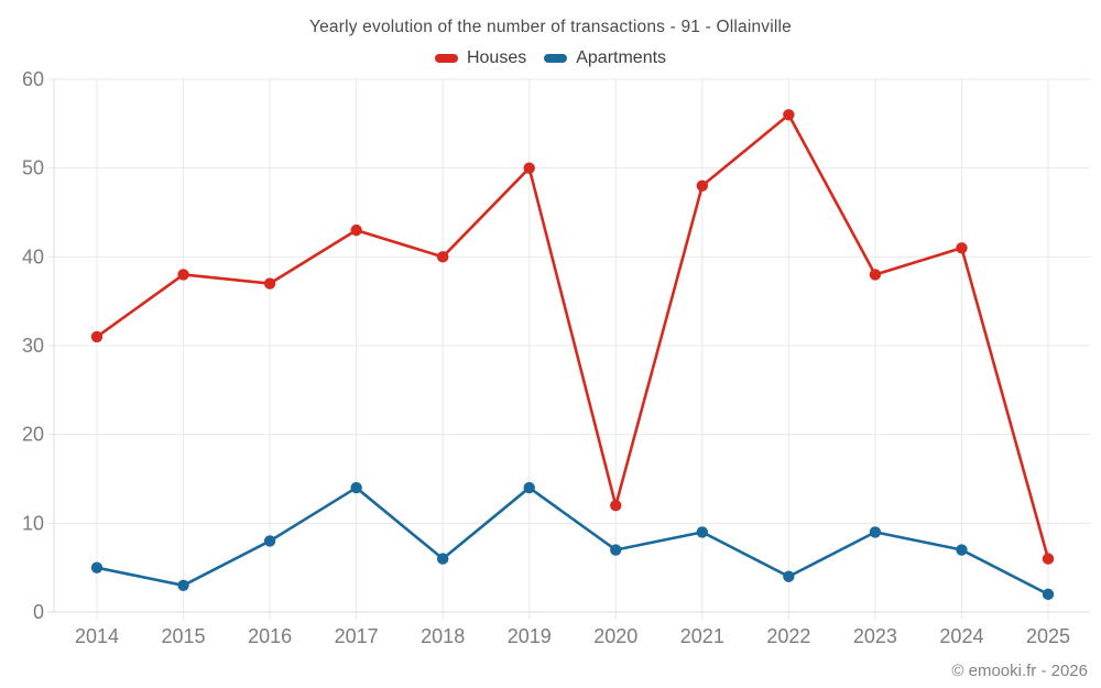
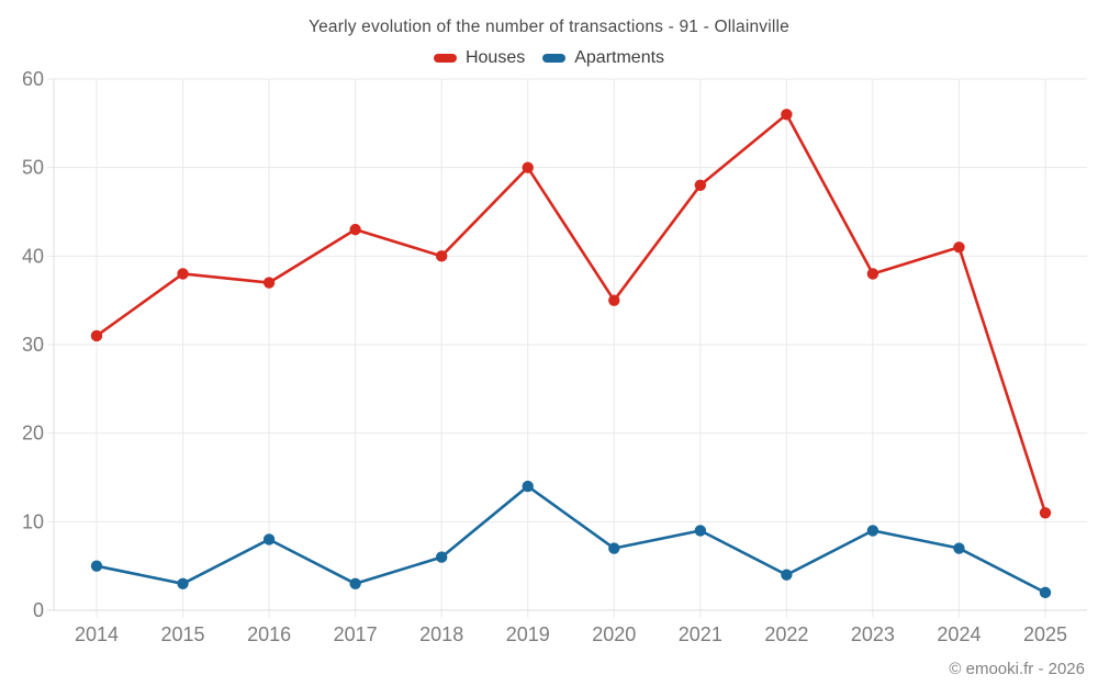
Apartments/2017: 14 -> 3
Houses/2020: 12 -> 35
Houses/2025: 6 -> 11
